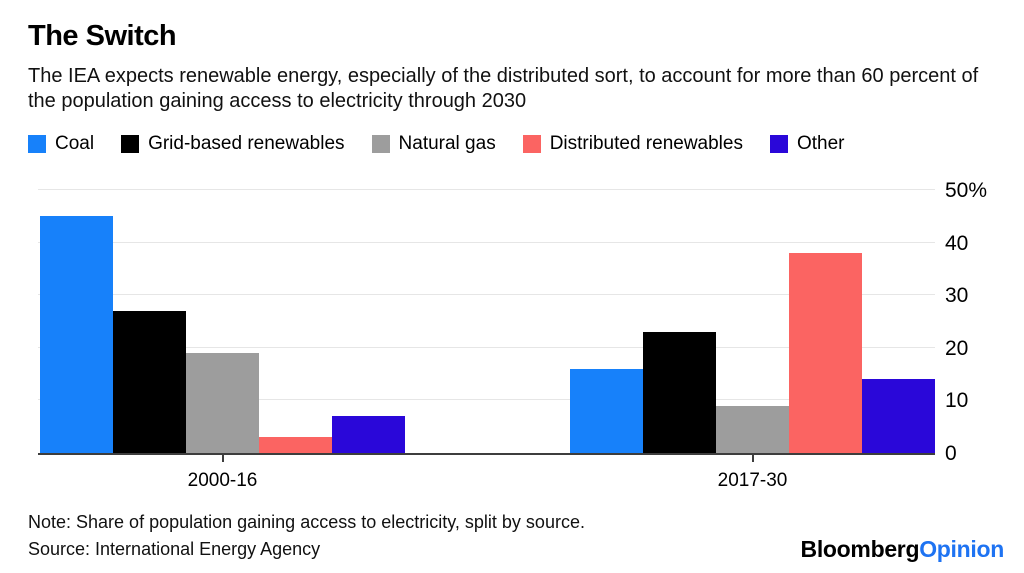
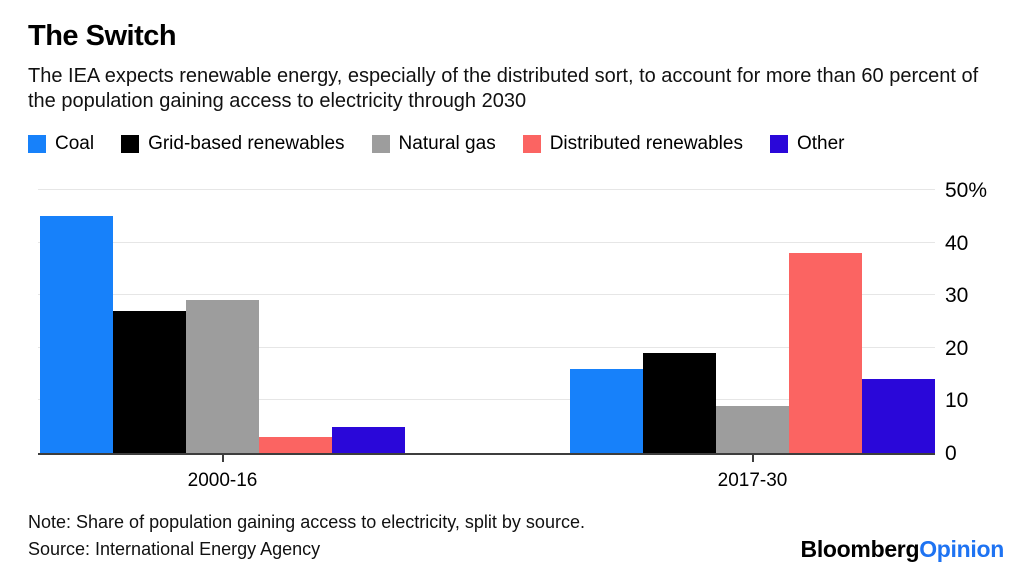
Natural gas/2000-16: 19% -> 29%
Other/2000-16: 7% -> 5%
Grid-based renewables/2017-30: 23% -> 19%
